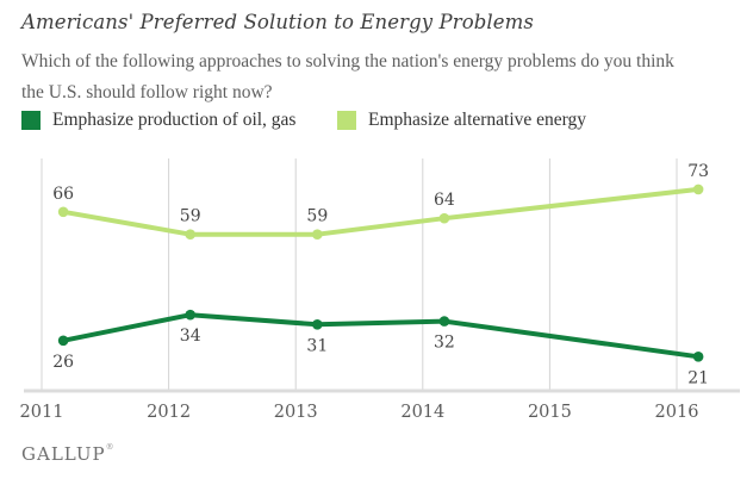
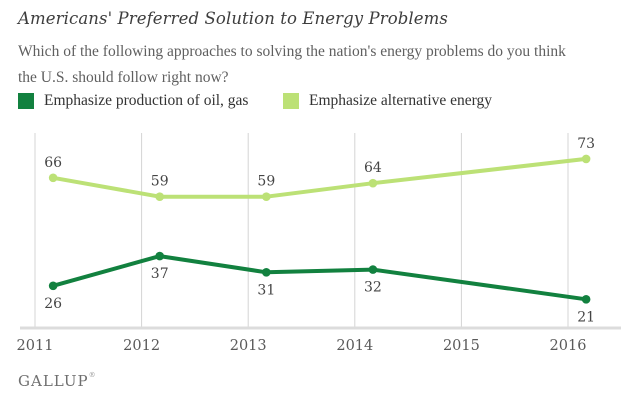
Emphasize production of oil, gas/2012: 34 -> 37
